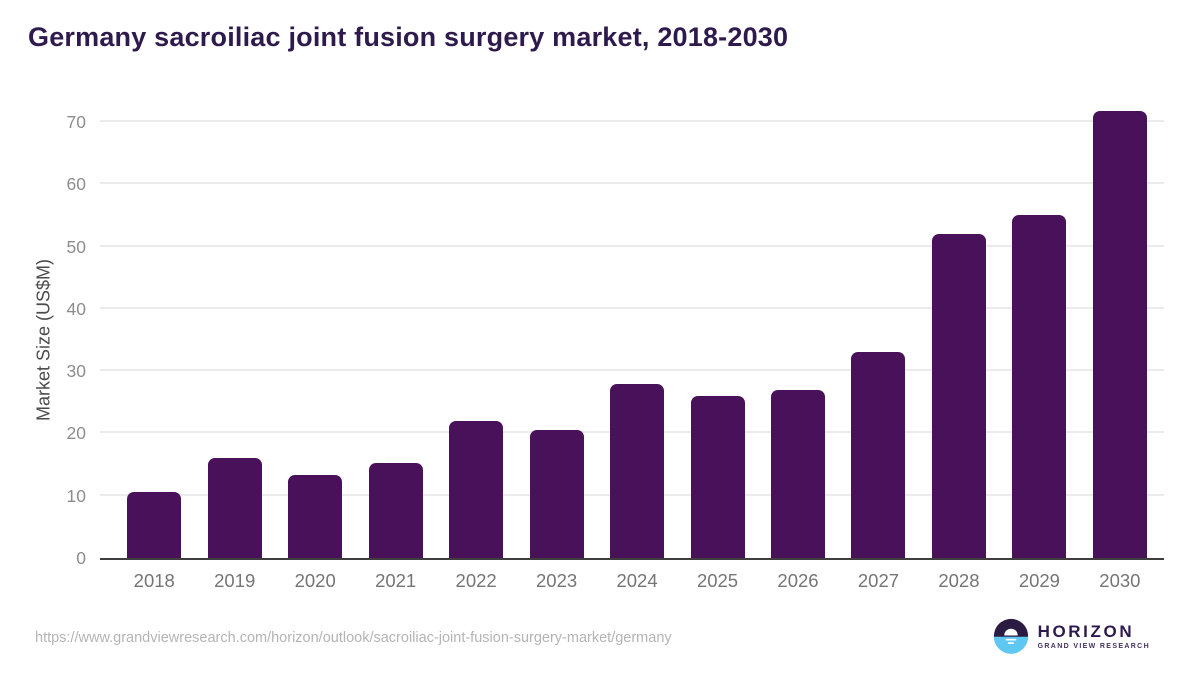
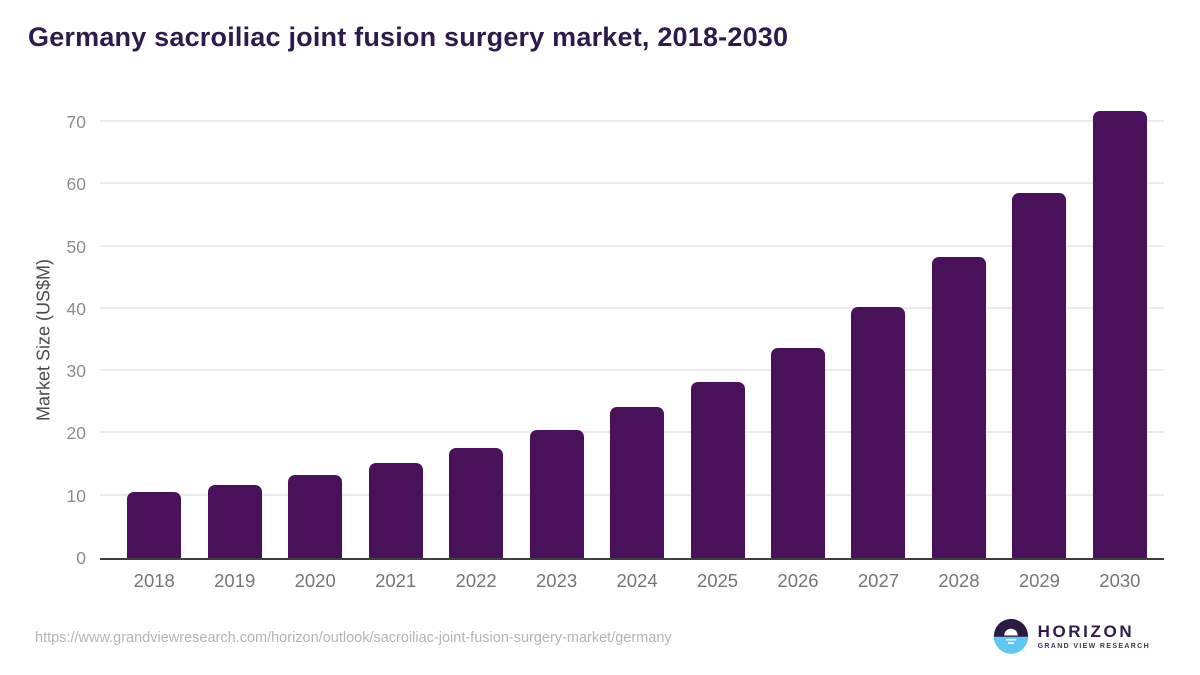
2019: 16 -> 12
2022: 22 -> 18
2024: 28 -> 24
2025: 26 -> 28
2026: 27 -> 34
2027: 33 -> 40
2028: 52 -> 48
2029: 55 -> 59
